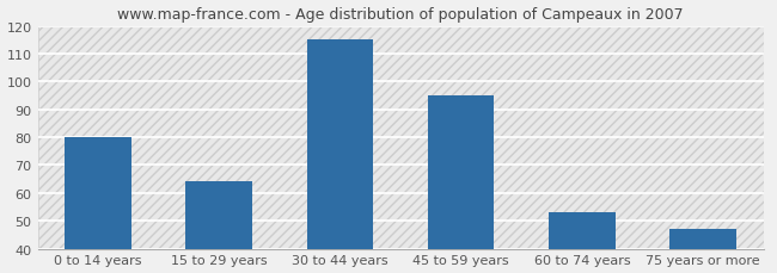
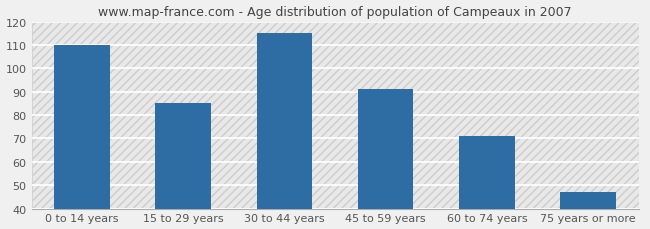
0 to 14 years: 80 -> 110
15 to 29 years: 64 -> 85
45 to 59 years: 95 -> 91
60 to 74 years: 53 -> 71
